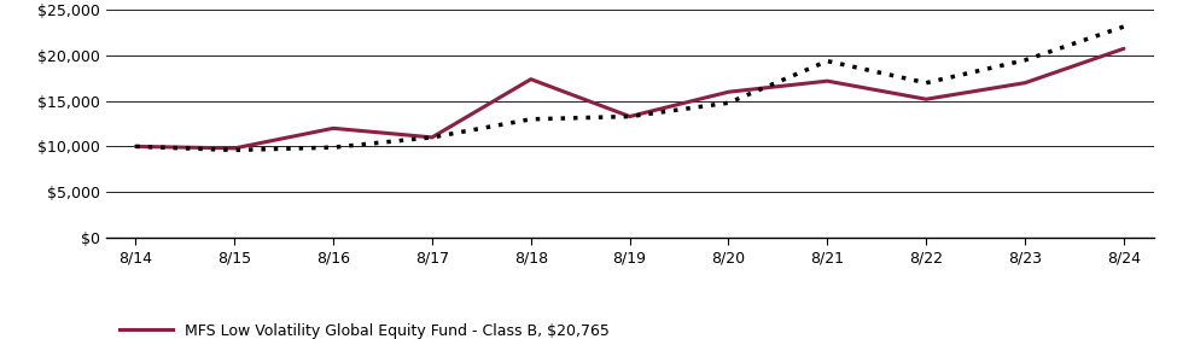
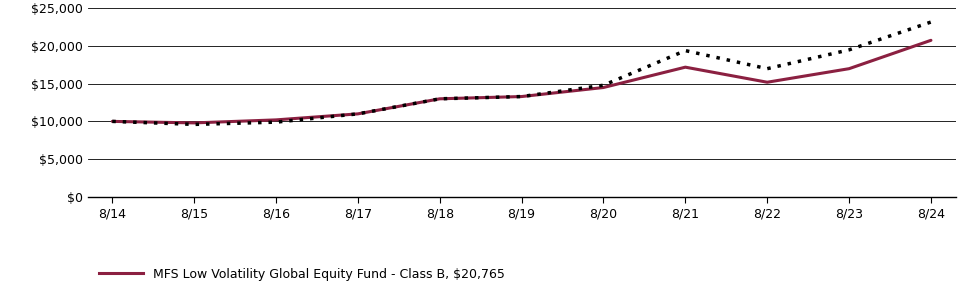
MFS Low Volatility Global Equity Fund - Class B, $20,765/8/16: $12,000 -> $10,200
MFS Low Volatility Global Equity Fund - Class B, $20,765/8/18: $17,400 -> $13,000
MFS Low Volatility Global Equity Fund - Class B, $20,765/8/20: $16,000 -> $14,500
